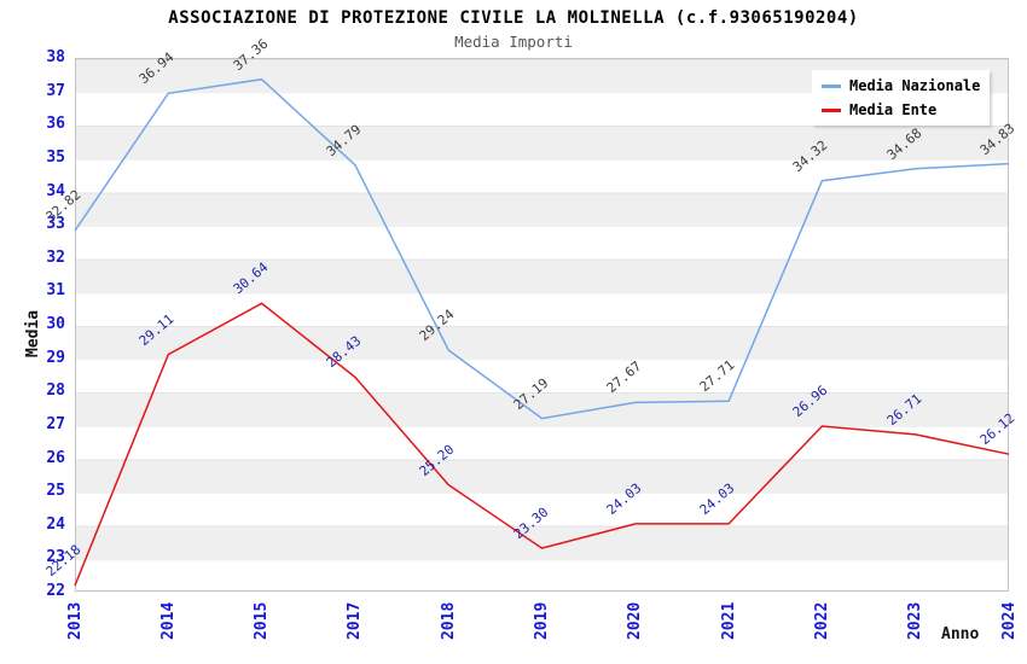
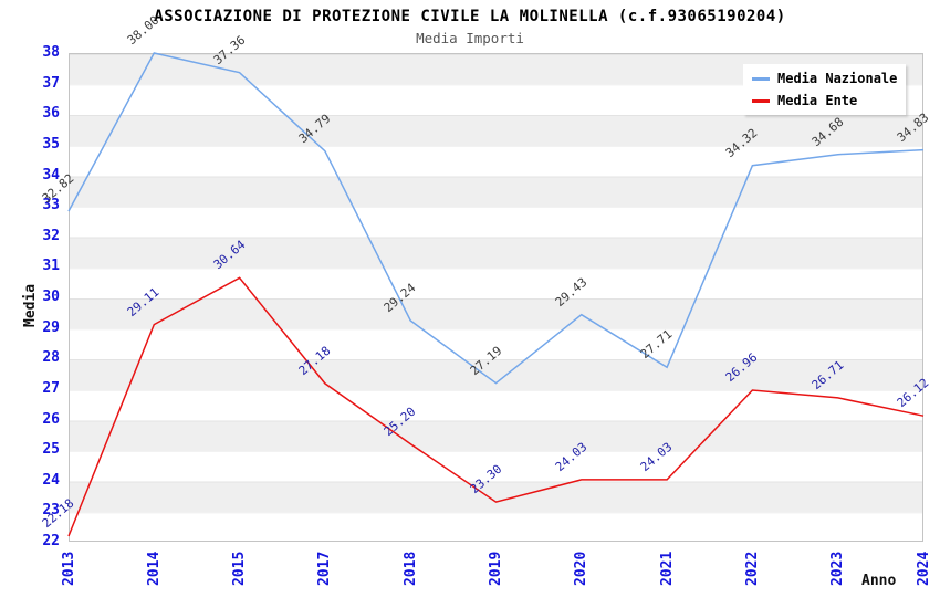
Media Nazionale/2014: 36.94 -> 38.00
Media Ente/2017: 28.43 -> 27.18
Media Nazionale/2020: 27.67 -> 29.43
